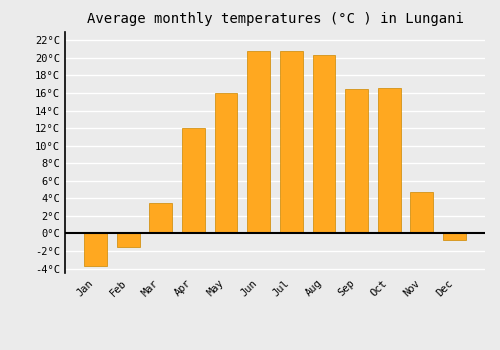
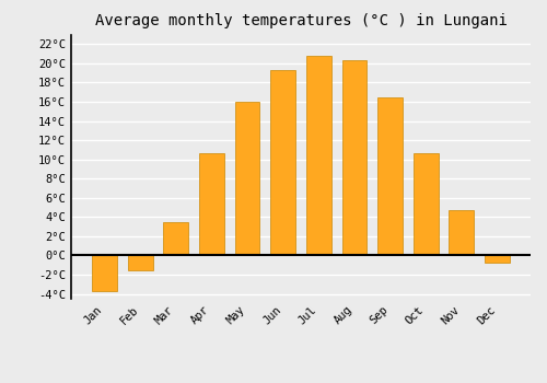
Apr: 12.0°C -> 10.7°C
Jun: 20.8°C -> 19.3°C
Oct: 16.6°C -> 10.7°C
